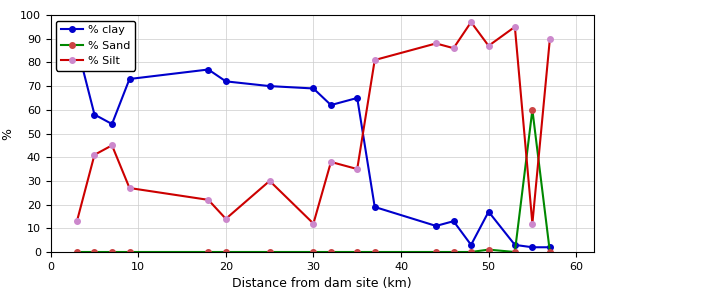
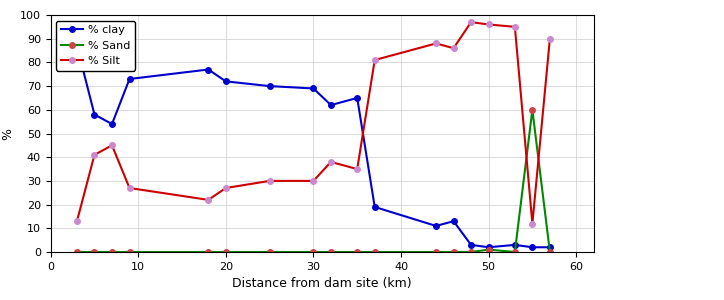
% Silt/20: 14 -> 27
% Silt/30: 12 -> 30
% clay/50: 17 -> 2
% Silt/50: 87 -> 96
